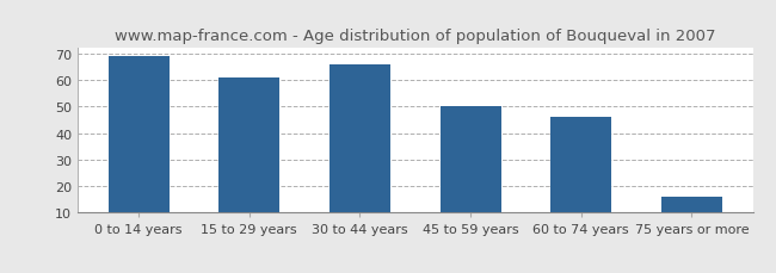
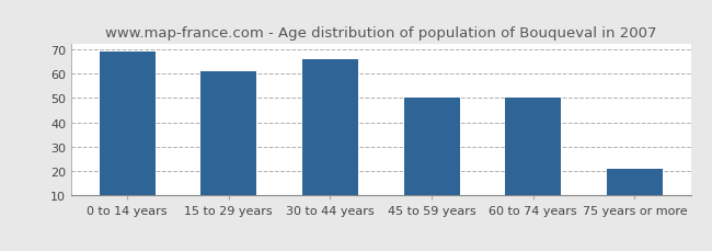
60 to 74 years: 46 -> 50
75 years or more: 16 -> 21
